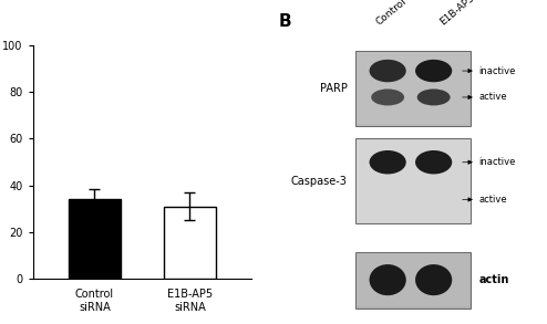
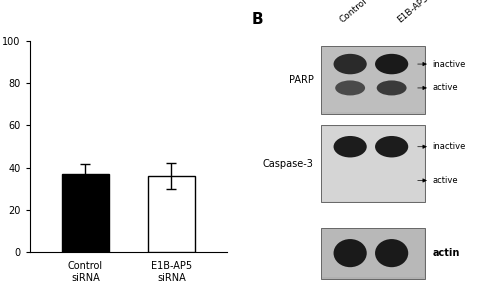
Control siRNA: 34 -> 37
E1B-AP5 siRNA: 31 -> 36
